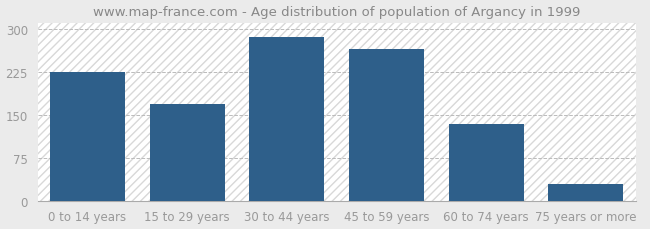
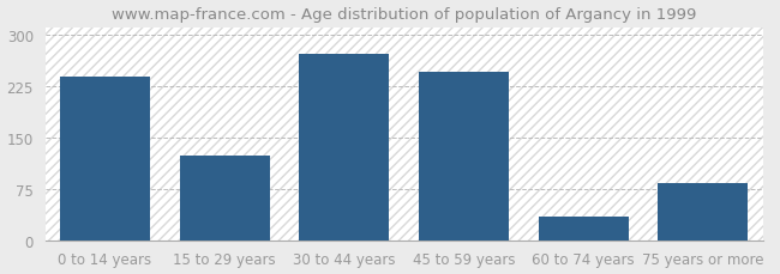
0 to 14 years: 225 -> 238
15 to 29 years: 170 -> 124
30 to 44 years: 285 -> 272
45 to 59 years: 265 -> 246
60 to 74 years: 135 -> 36
75 years or more: 30 -> 84
